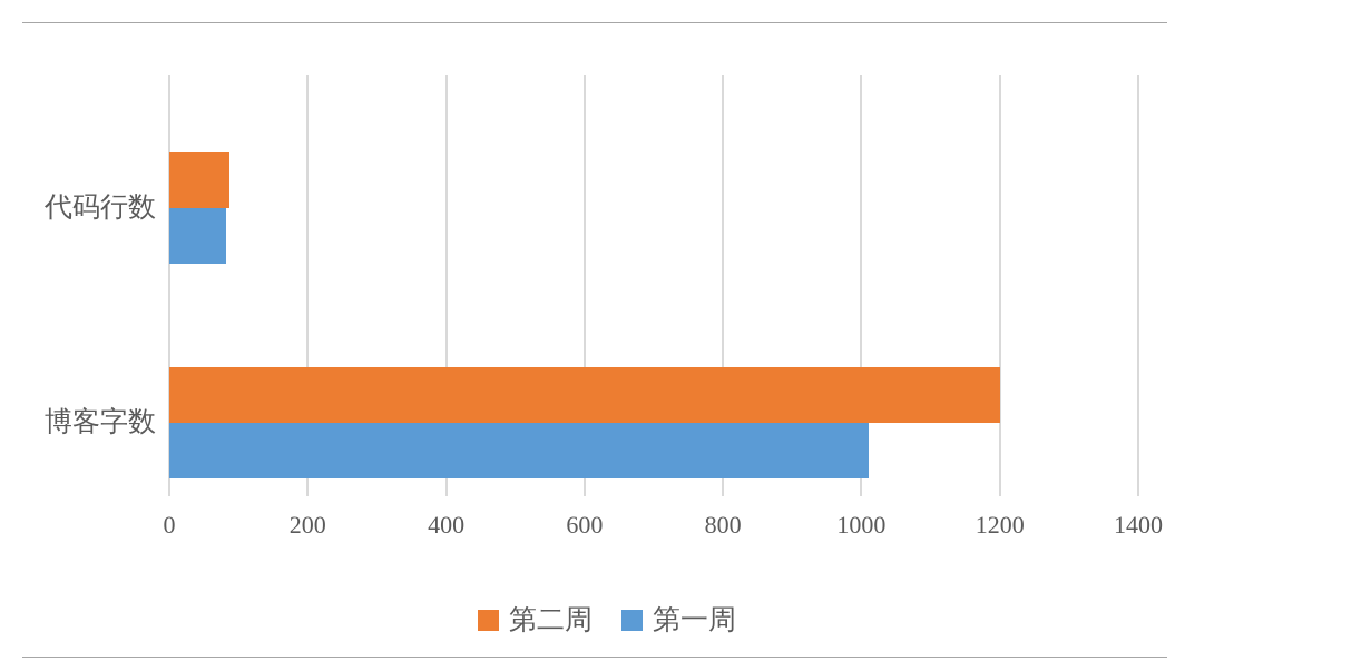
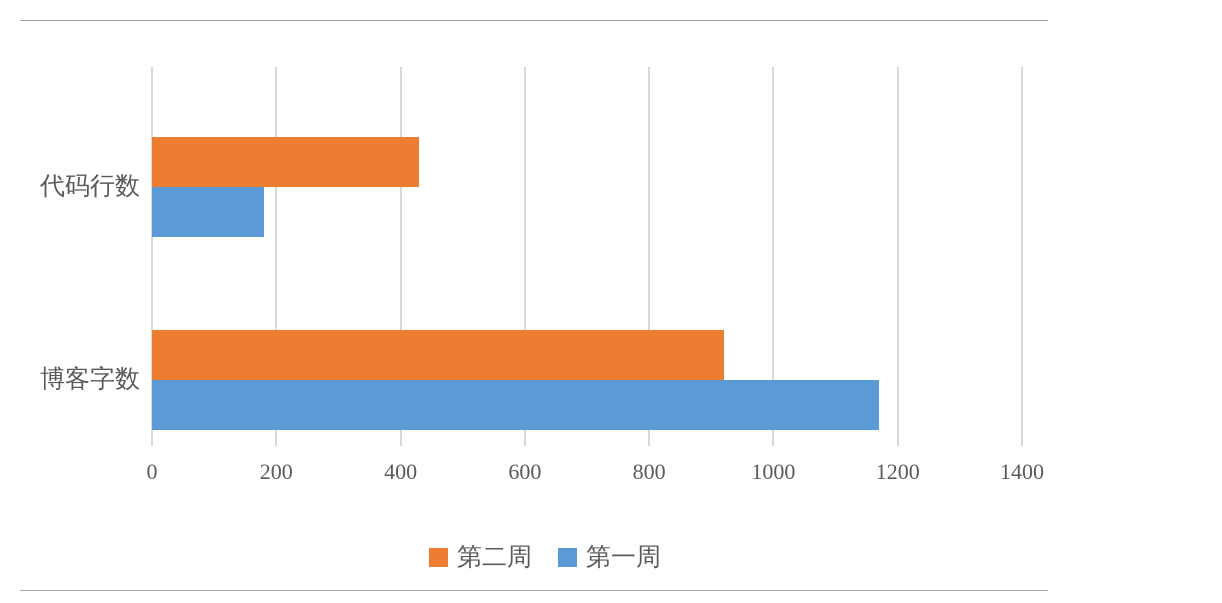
第二周/代码行数: 90 -> 430
第一周/代码行数: 80 -> 180
第二周/博客字数: 1200 -> 920
第一周/博客字数: 1010 -> 1170
